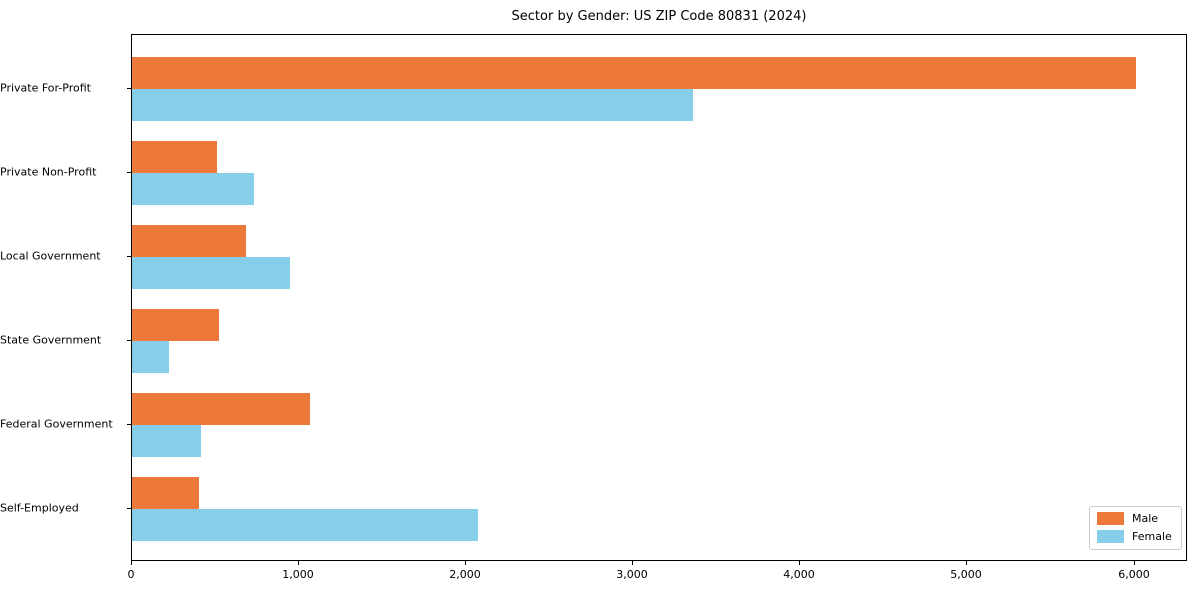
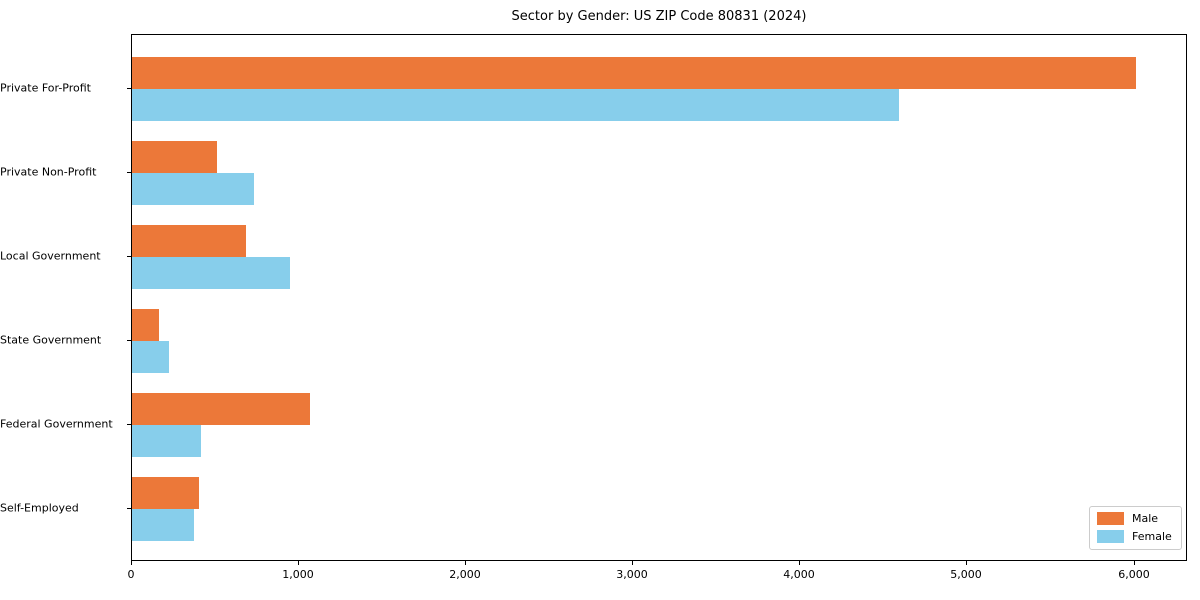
Female/Private For-Profit: 3360 -> 4590
Male/State Government: 520 -> 160
Female/Self-Employed: 2070 -> 370
